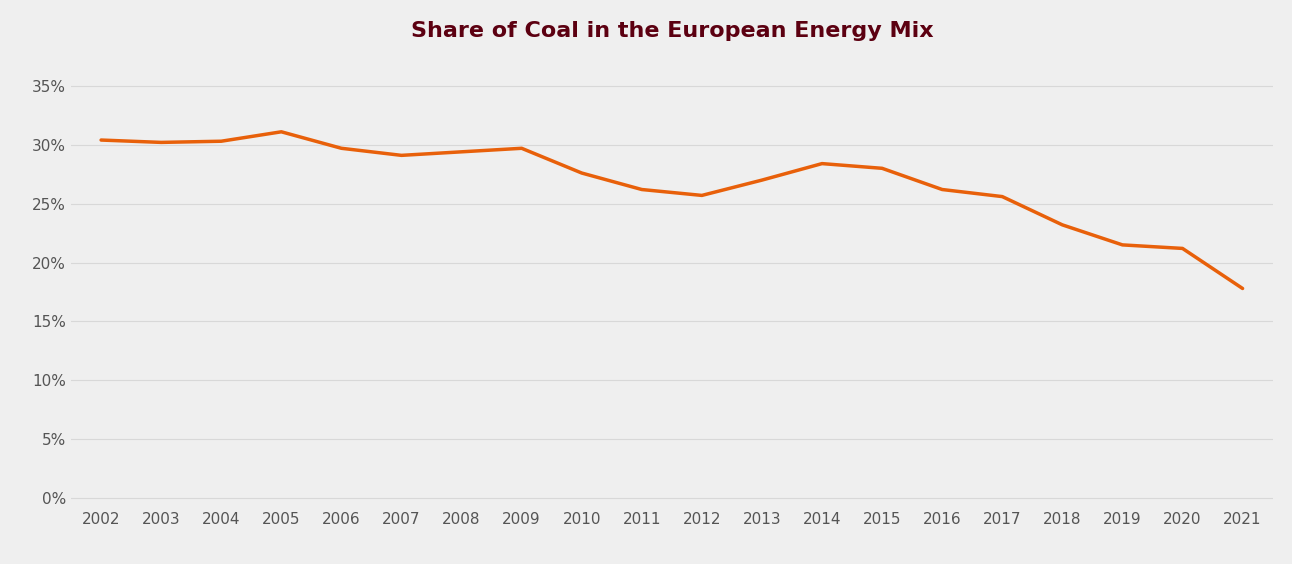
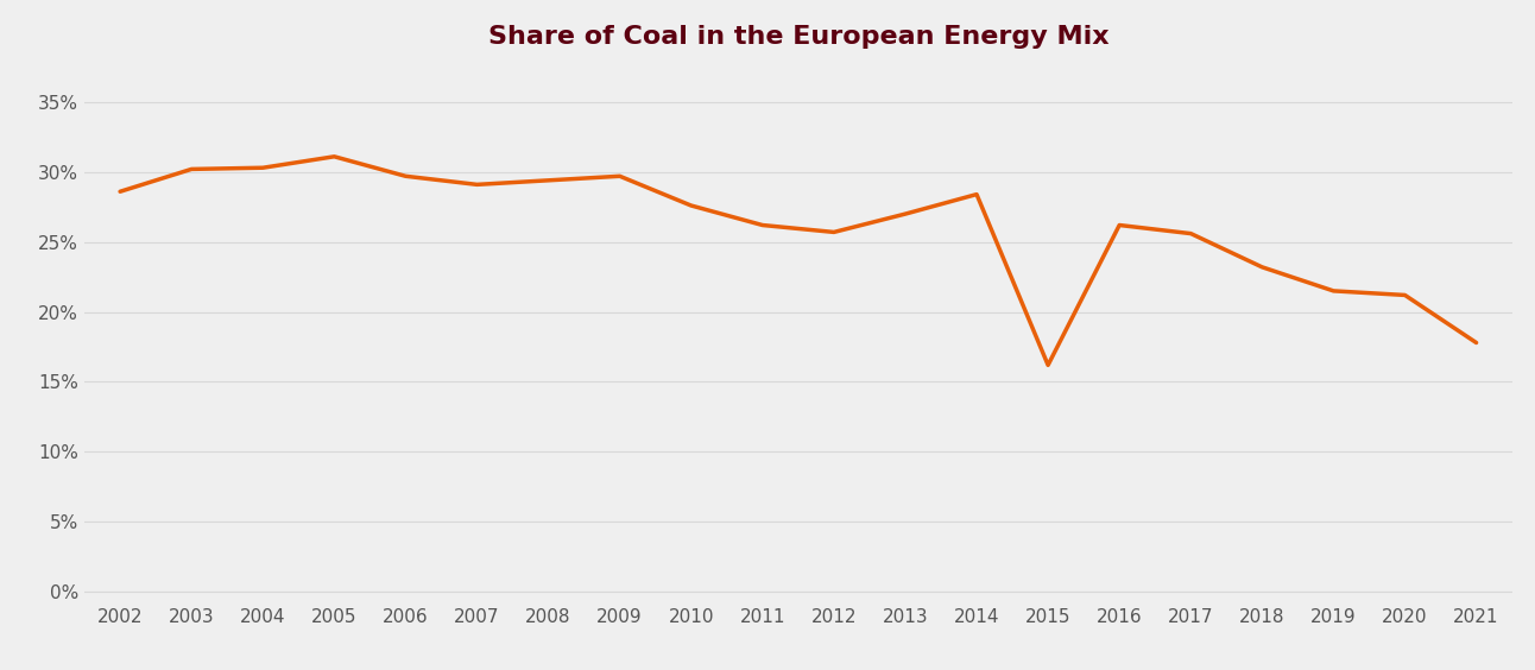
2002: 30.4% -> 28.6%
2015: 28.0% -> 16.2%
